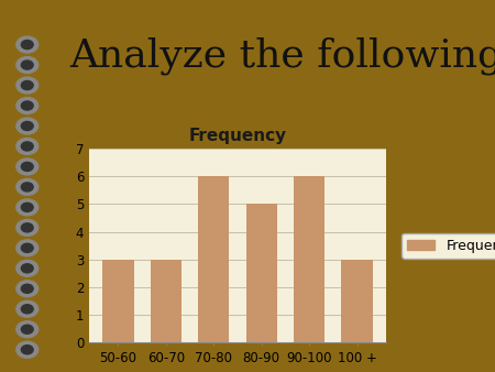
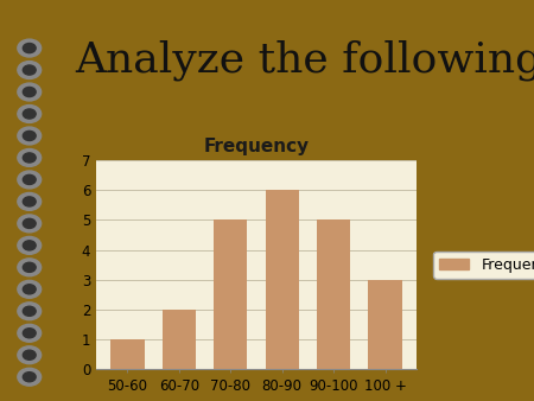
50-60: 3 -> 1
60-70: 3 -> 2
70-80: 6 -> 5
80-90: 5 -> 6
90-100: 6 -> 5
